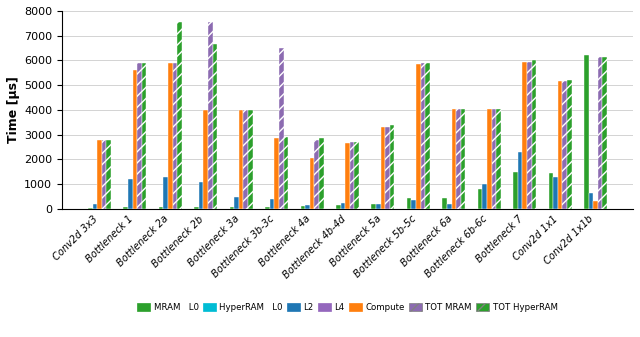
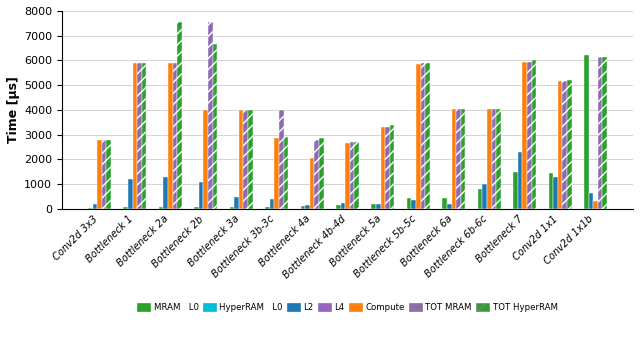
Compute/Bottleneck 1: 5600 -> 5900
TOT MRAM/Bottleneck 3b-3c: 6500 -> 4000
